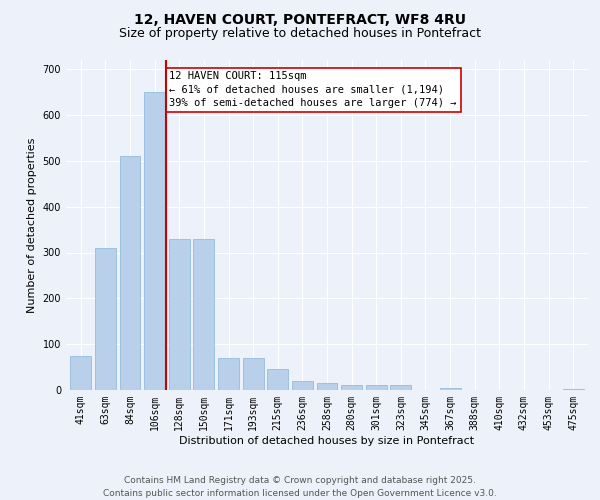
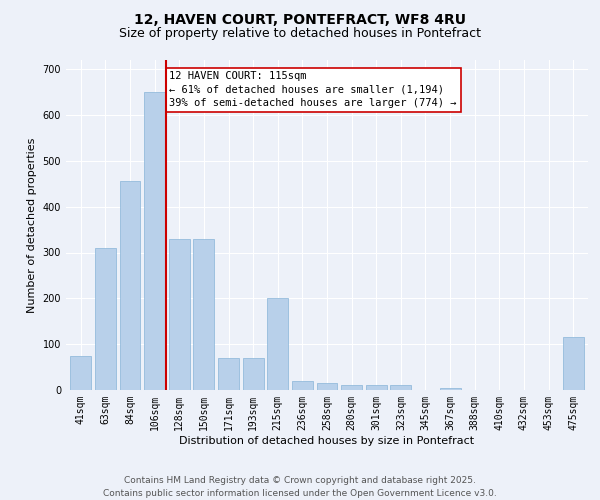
84sqm: 510 -> 455
215sqm: 45 -> 200
475sqm: 2 -> 115
